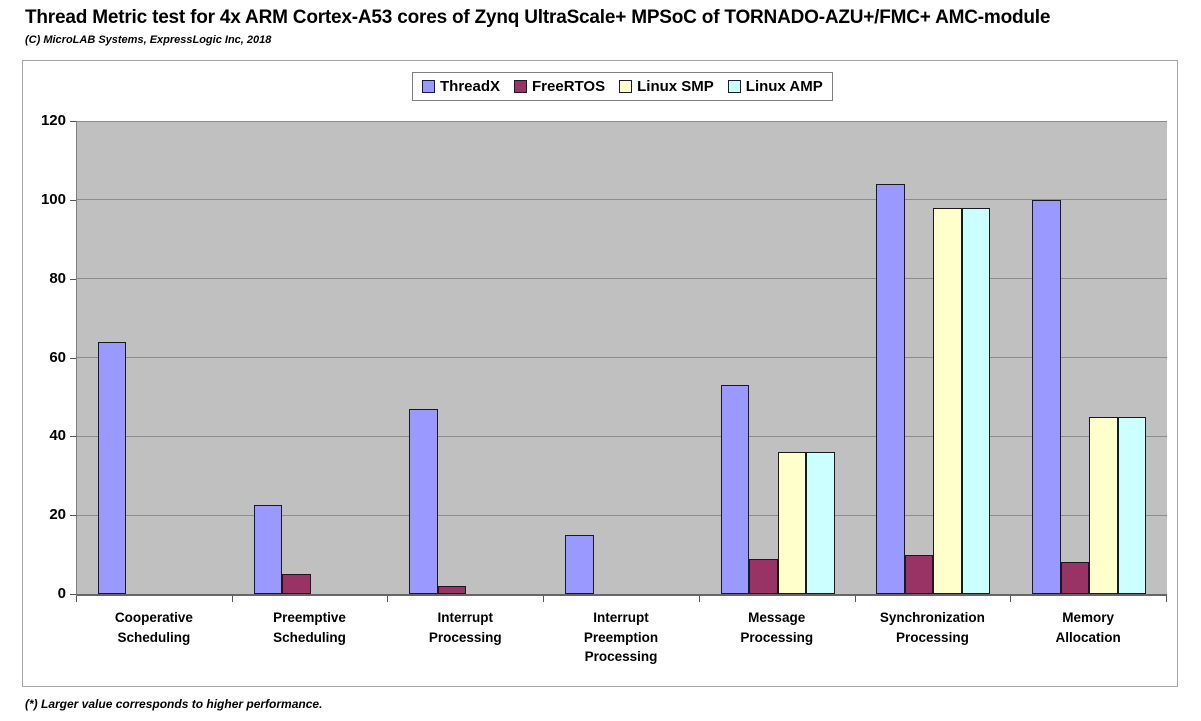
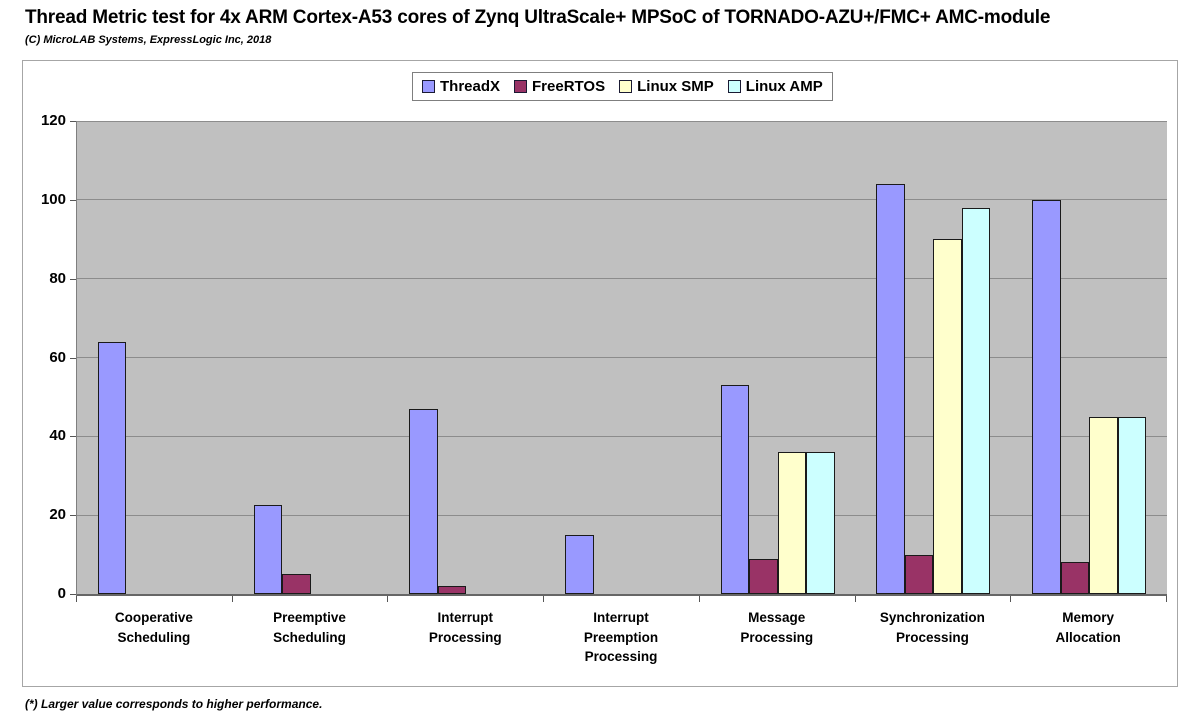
Linux SMP/Synchronization Processing: 98 -> 90
